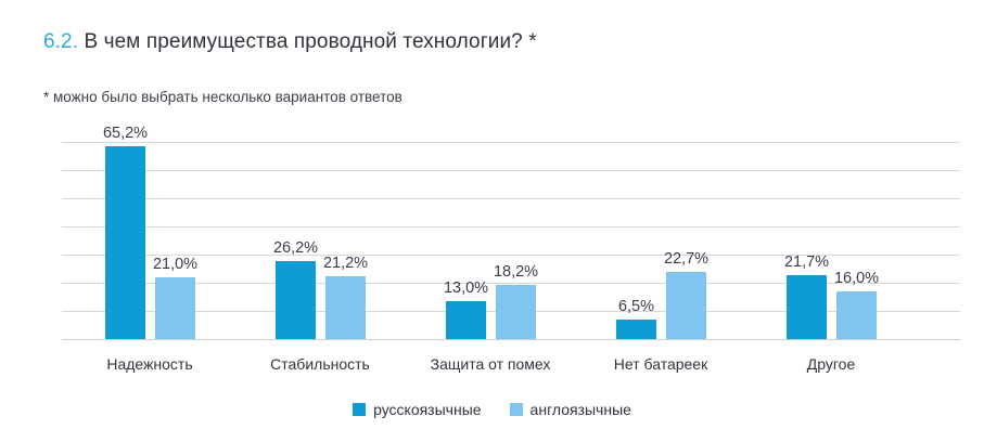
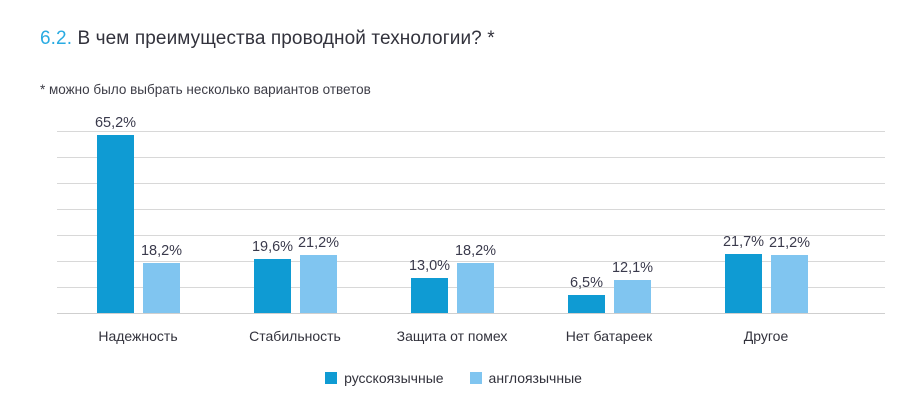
англоязычные/Надежность: 21,0% -> 18,2%
русскоязычные/Стабильность: 26,2% -> 19,6%
англоязычные/Нет батареек: 22,7% -> 12,1%
англоязычные/Другое: 16,0% -> 21,2%
